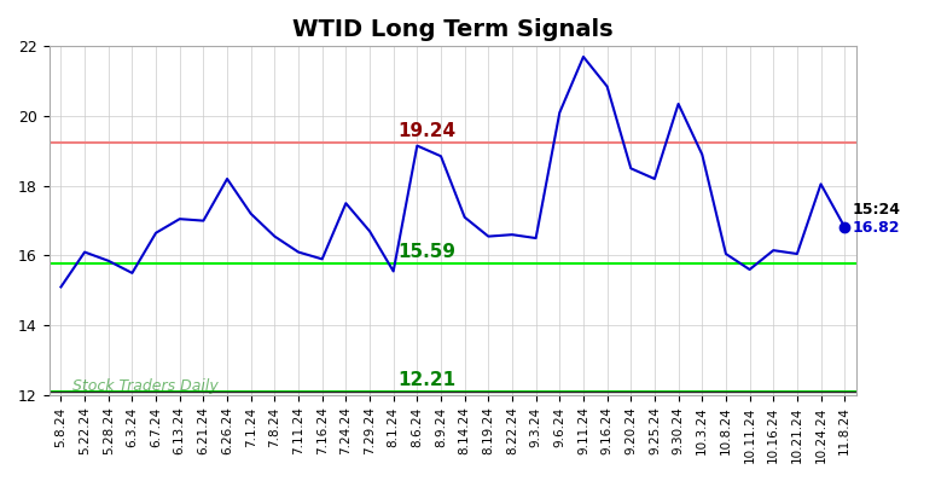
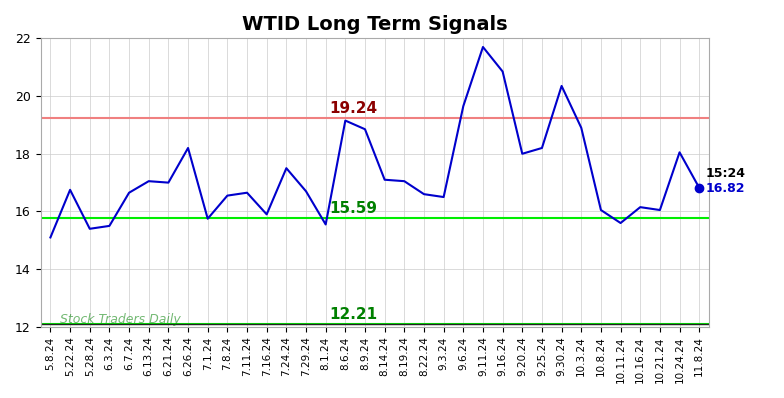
5.22.24: 16.10 -> 16.75
5.28.24: 15.85 -> 15.40
7.1.24: 17.20 -> 15.75
7.11.24: 16.10 -> 16.65
8.19.24: 16.55 -> 17.05
9.6.24: 20.10 -> 19.65
9.20.24: 18.50 -> 18.00
